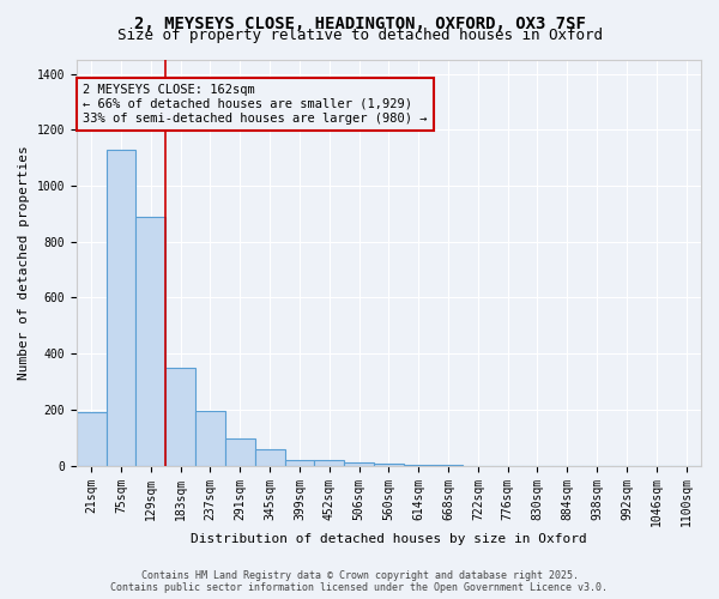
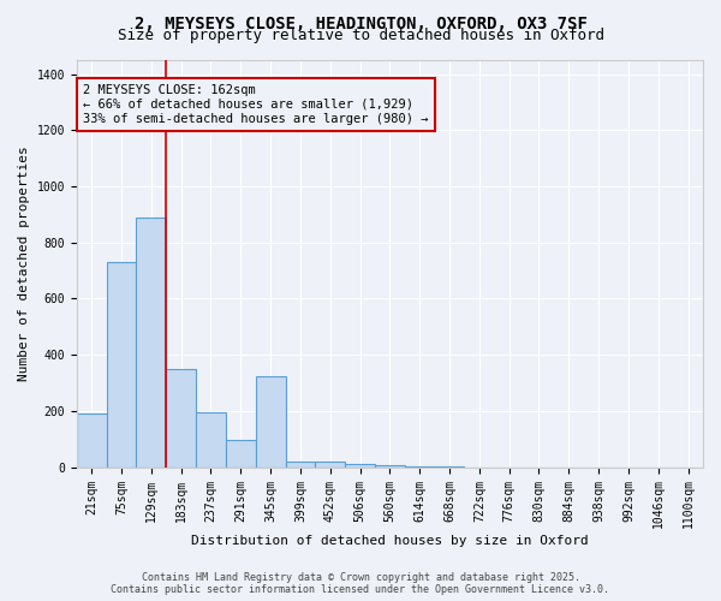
75sqm: 1130 -> 730
345sqm: 60 -> 325
